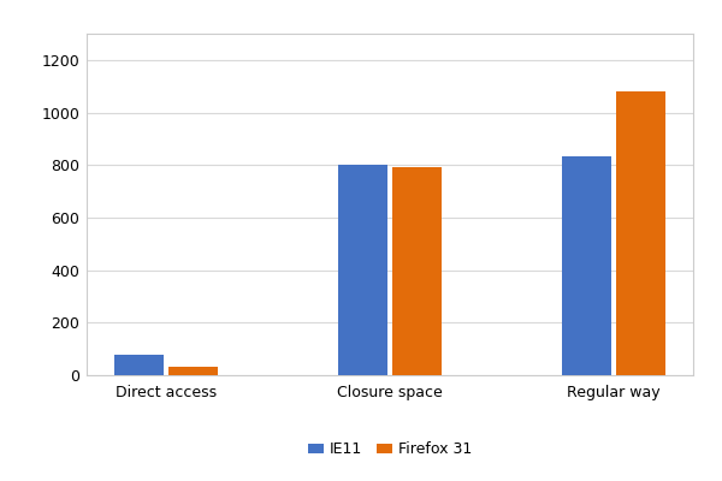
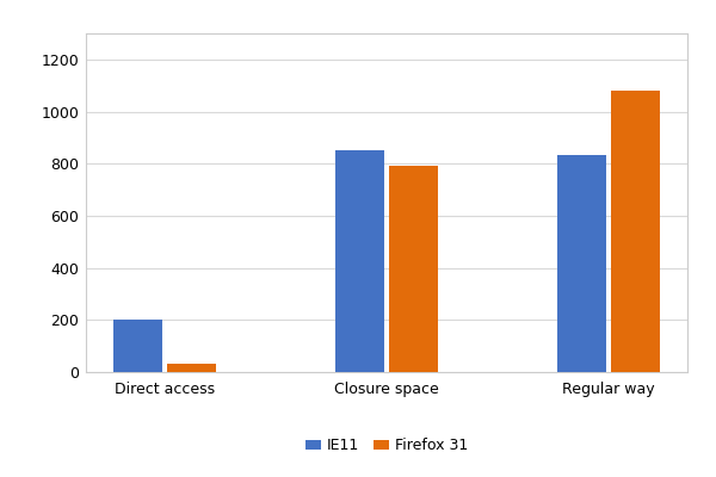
IE11/Direct access: 80 -> 200
IE11/Closure space: 800 -> 850
